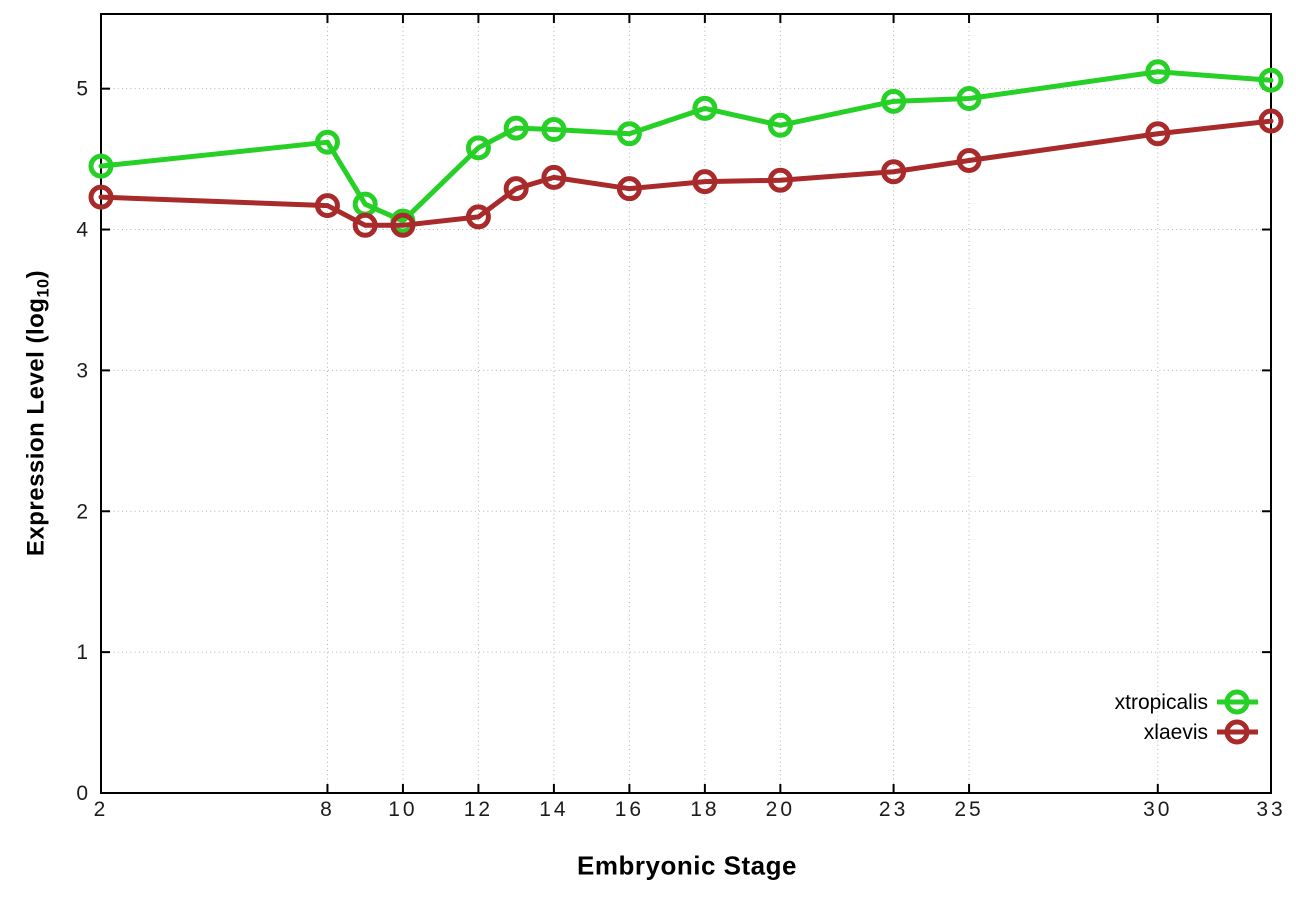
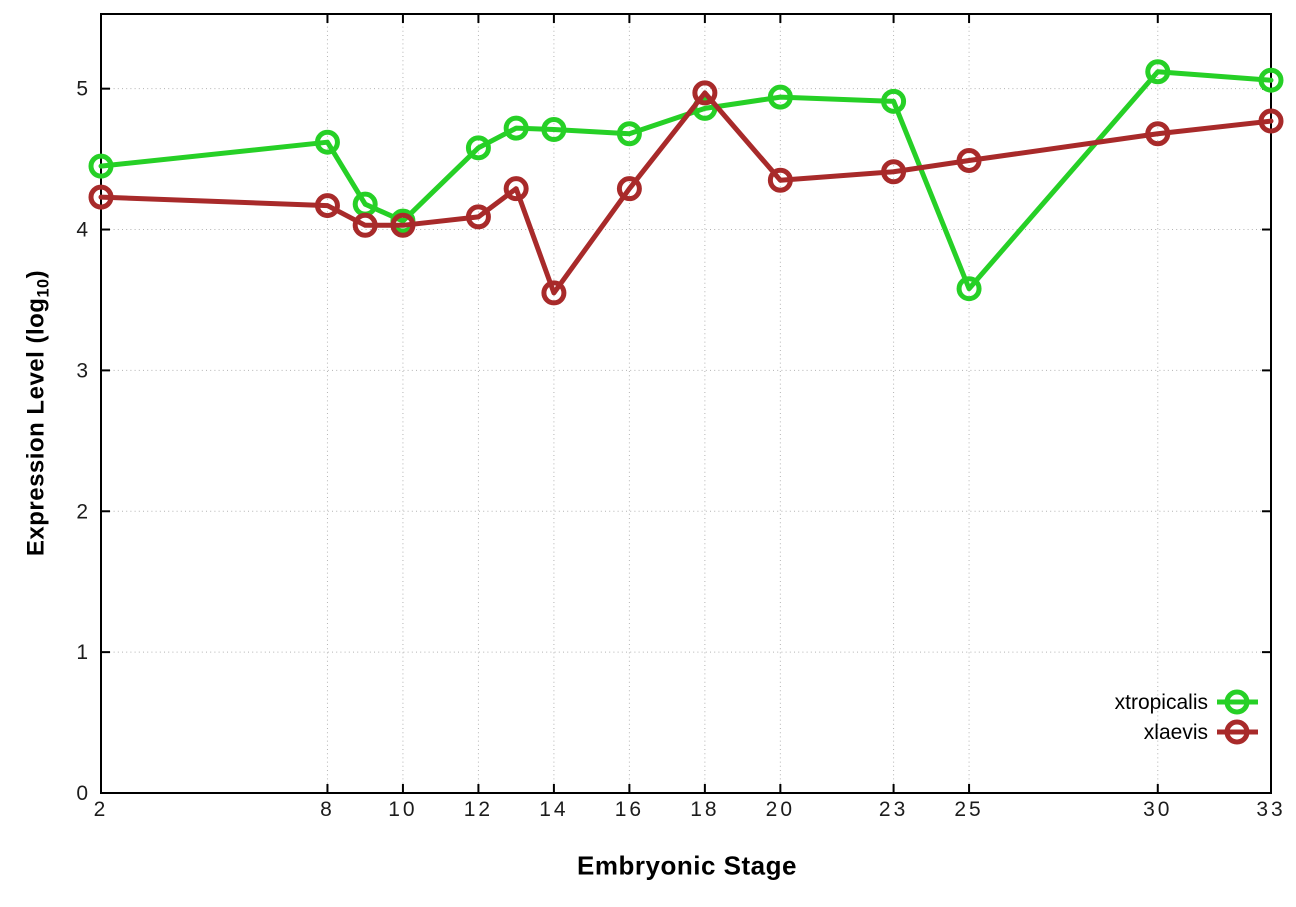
xlaevis/14: 4.37 -> 3.55
xlaevis/18: 4.34 -> 4.97
xtropicalis/20: 4.74 -> 4.94
xtropicalis/25: 4.93 -> 3.58
